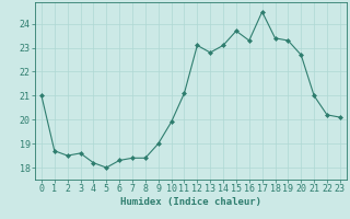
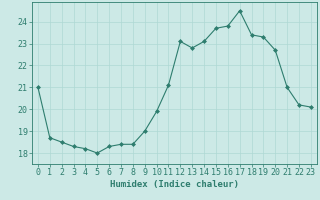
3: 18.6 -> 18.3
16: 23.3 -> 23.8
